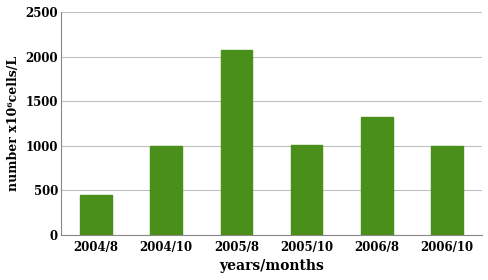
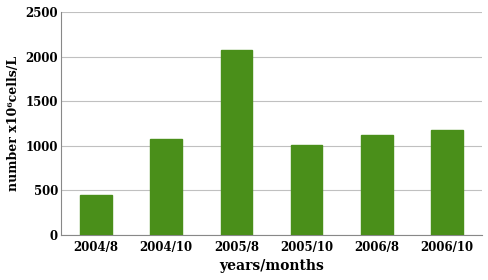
2004/10: 1000 -> 1080
2006/8: 1320 -> 1120
2006/10: 1000 -> 1180
